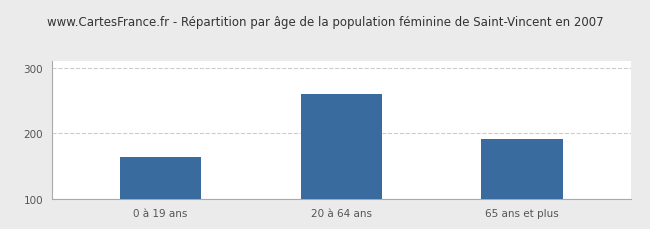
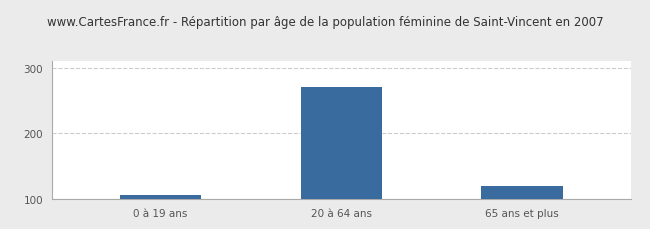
0 à 19 ans: 164 -> 107
20 à 64 ans: 260 -> 270
65 ans et plus: 192 -> 120
